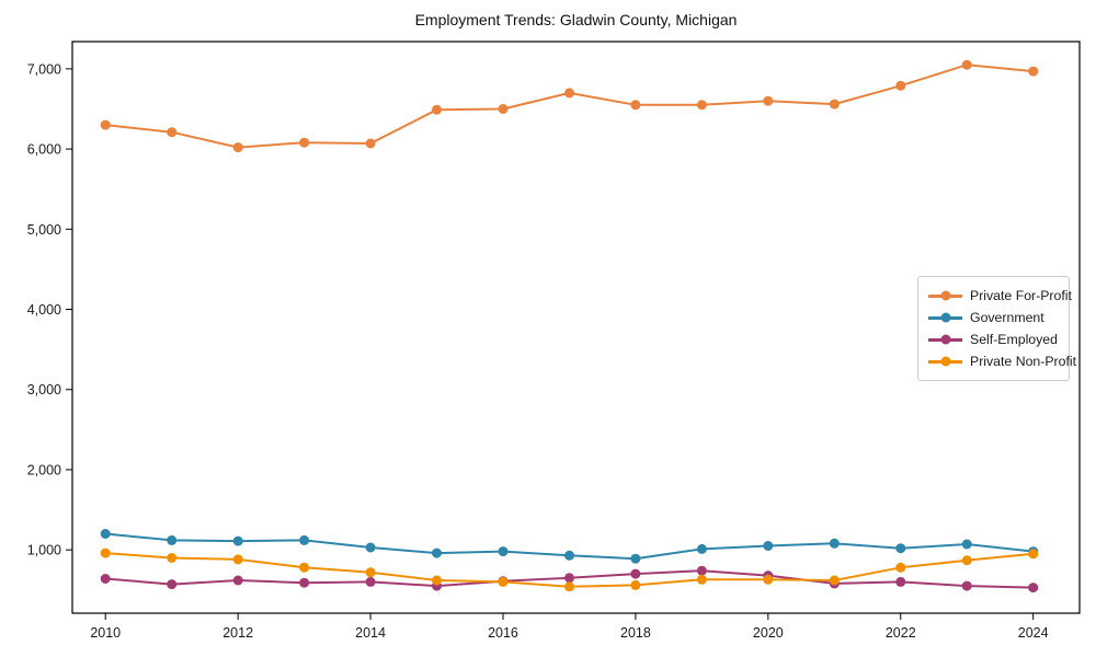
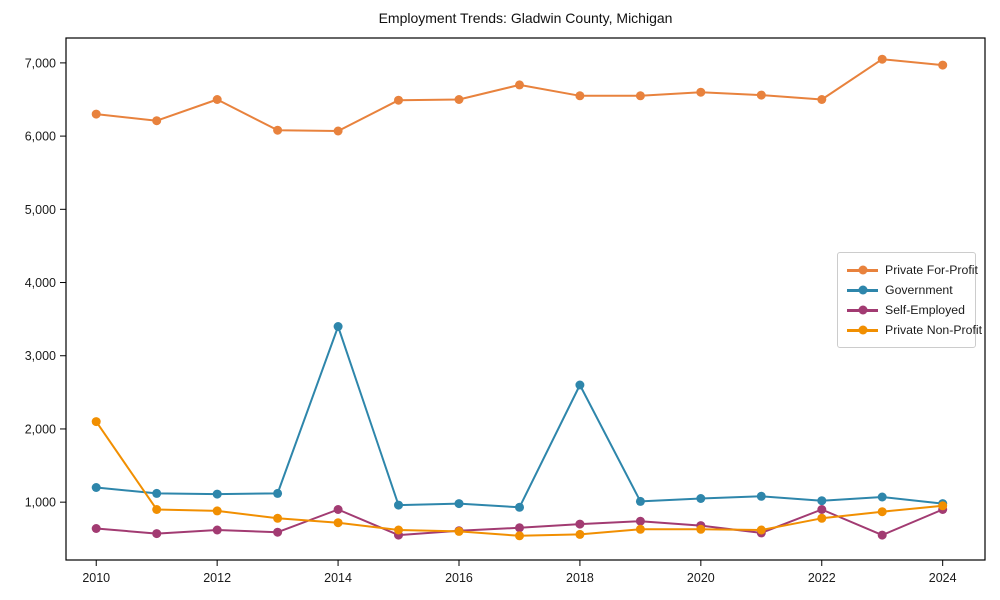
Private Non-Profit/2010: 1000 -> 2100
Private For-Profit/2012: 6000 -> 6500
Government/2014: 1000 -> 3400
Self-Employed/2014: 600 -> 900
Government/2018: 900 -> 2600
Private For-Profit/2022: 6800 -> 6500
Self-Employed/2022: 600 -> 900
Self-Employed/2024: 500 -> 900
